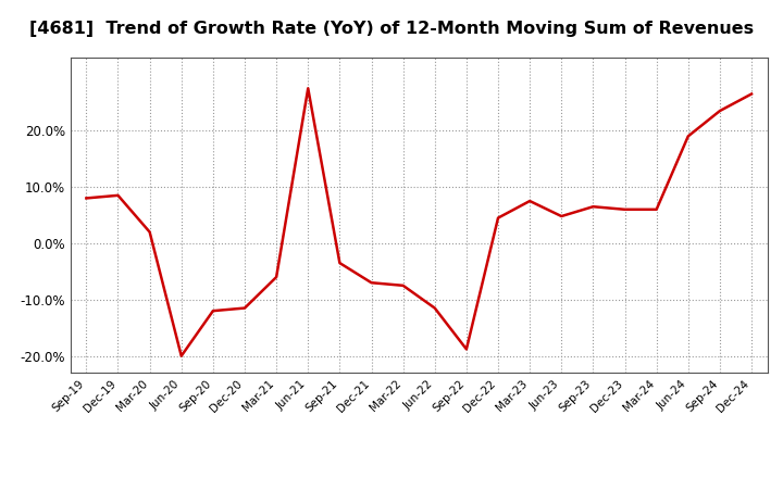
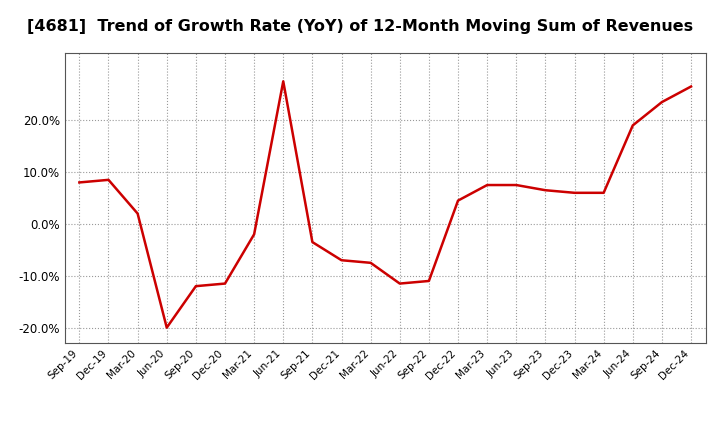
Mar-21: -6.0% -> -2.0%
Sep-22: -18.8% -> -11.0%
Jun-23: 4.8% -> 7.5%
